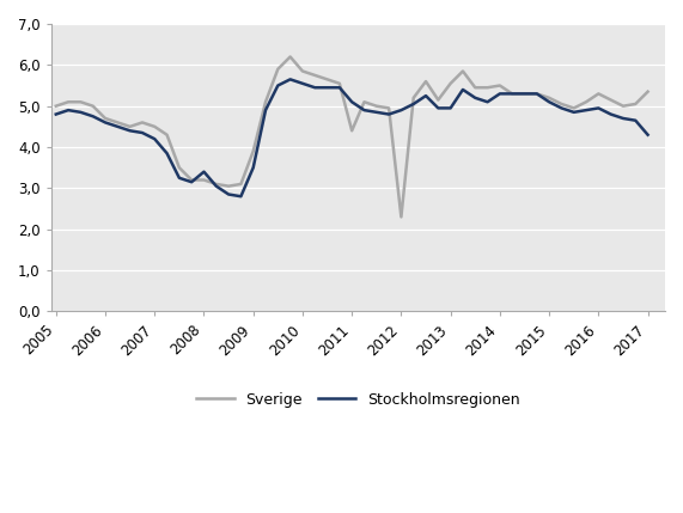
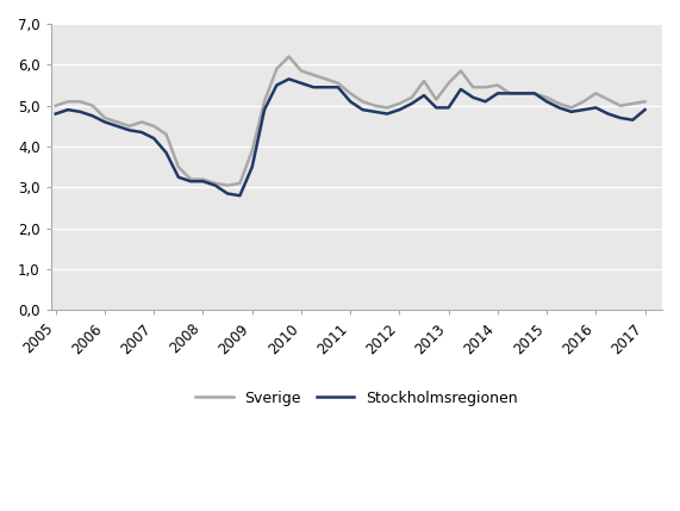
Stockholmsregionen/2008: 3,40 -> 3,15
Sverige/2011: 4,40 -> 5,30
Sverige/2012: 2,30 -> 5,05
Sverige/2017: 5,35 -> 5,10
Stockholmsregionen/2017: 4,30 -> 4,90
